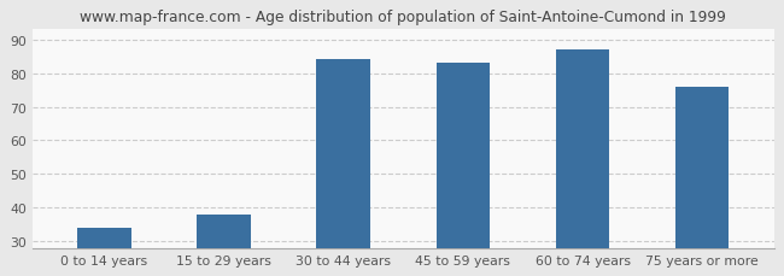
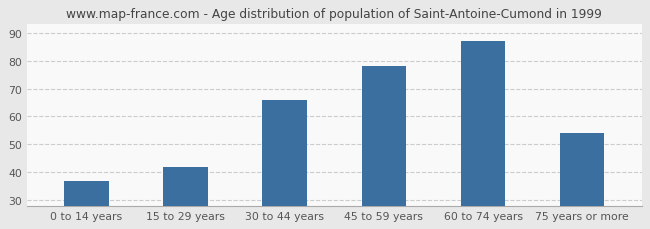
0 to 14 years: 34 -> 37
15 to 29 years: 38 -> 42
30 to 44 years: 84 -> 66
45 to 59 years: 83 -> 78
75 years or more: 76 -> 54
